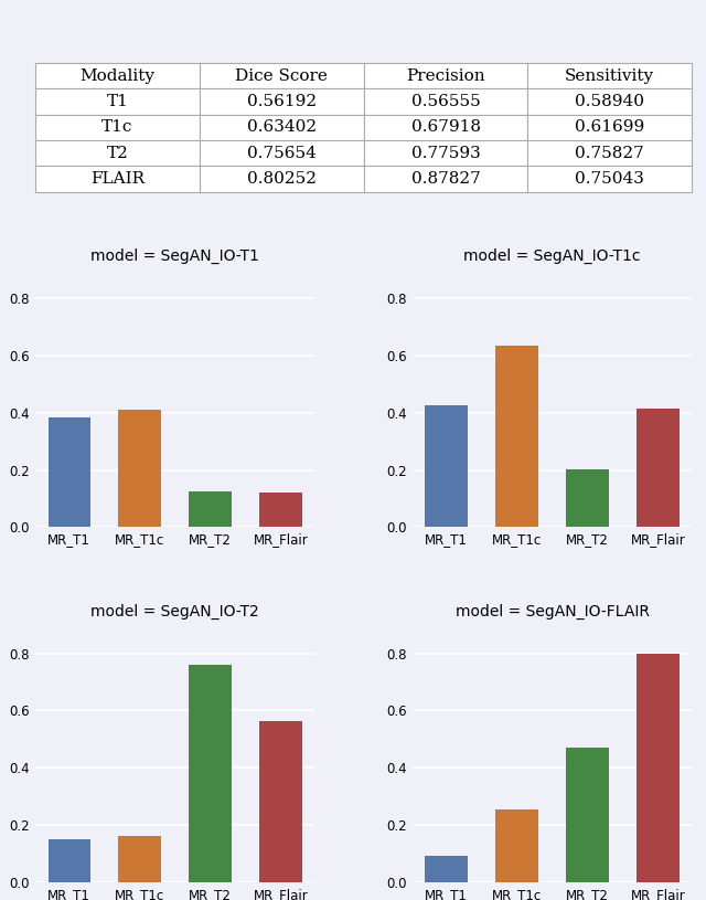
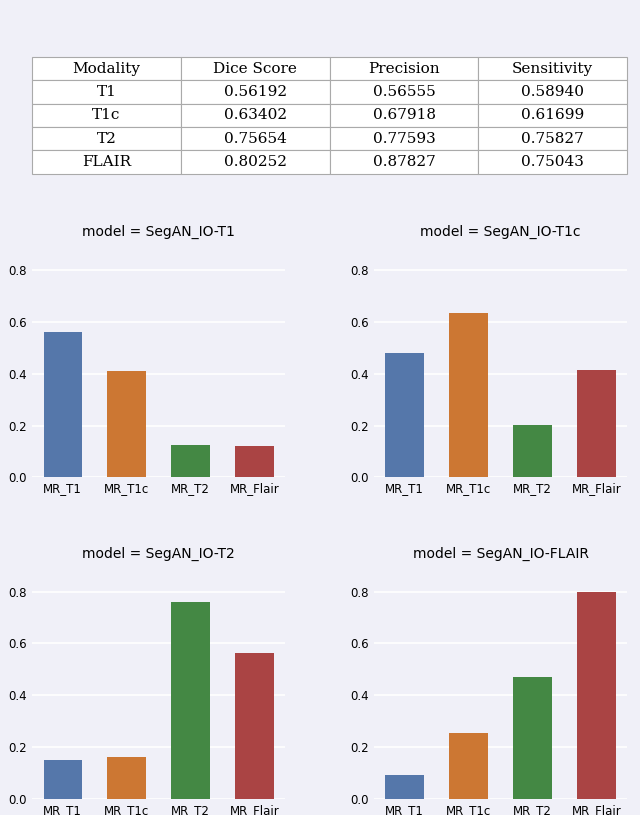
model = SegAN_IO-T1/MR_T1: 0.385 -> 0.562
model = SegAN_IO-T1c/MR_T1: 0.425 -> 0.482
